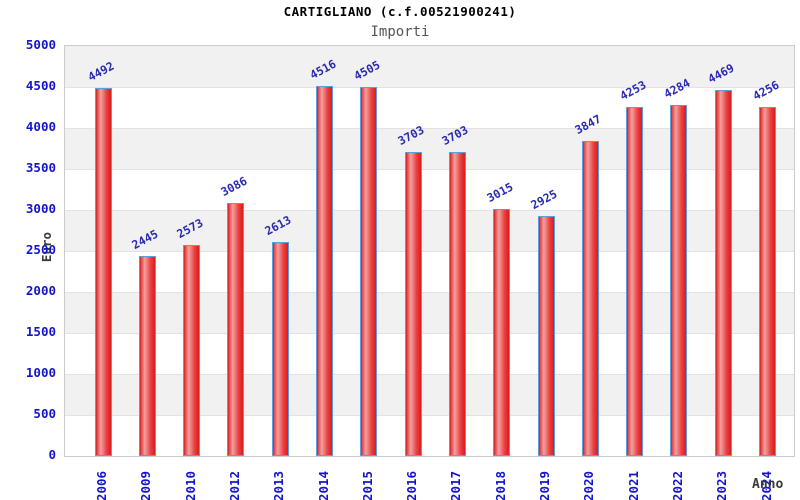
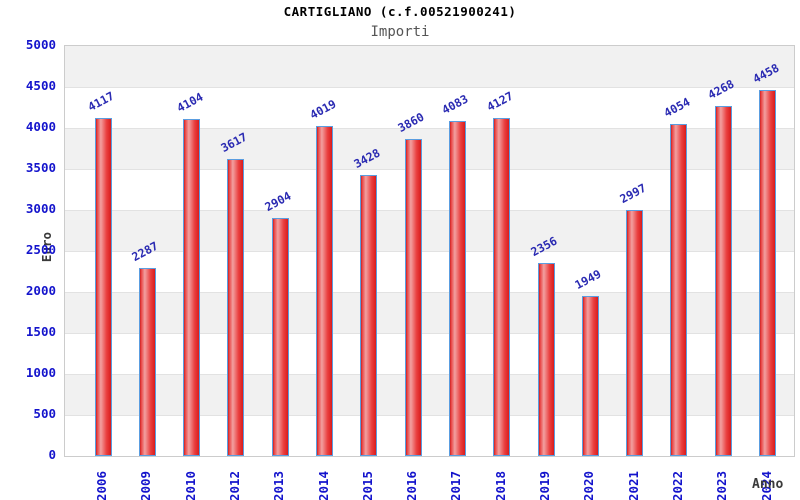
2006: 4492 -> 4117
2009: 2445 -> 2287
2010: 2573 -> 4104
2012: 3086 -> 3617
2013: 2613 -> 2904
2014: 4516 -> 4019
2015: 4505 -> 3428
2016: 3703 -> 3860
2017: 3703 -> 4083
2018: 3015 -> 4127
2019: 2925 -> 2356
2020: 3847 -> 1949
2021: 4253 -> 2997
2022: 4284 -> 4054
2023: 4469 -> 4268
2024: 4256 -> 4458
